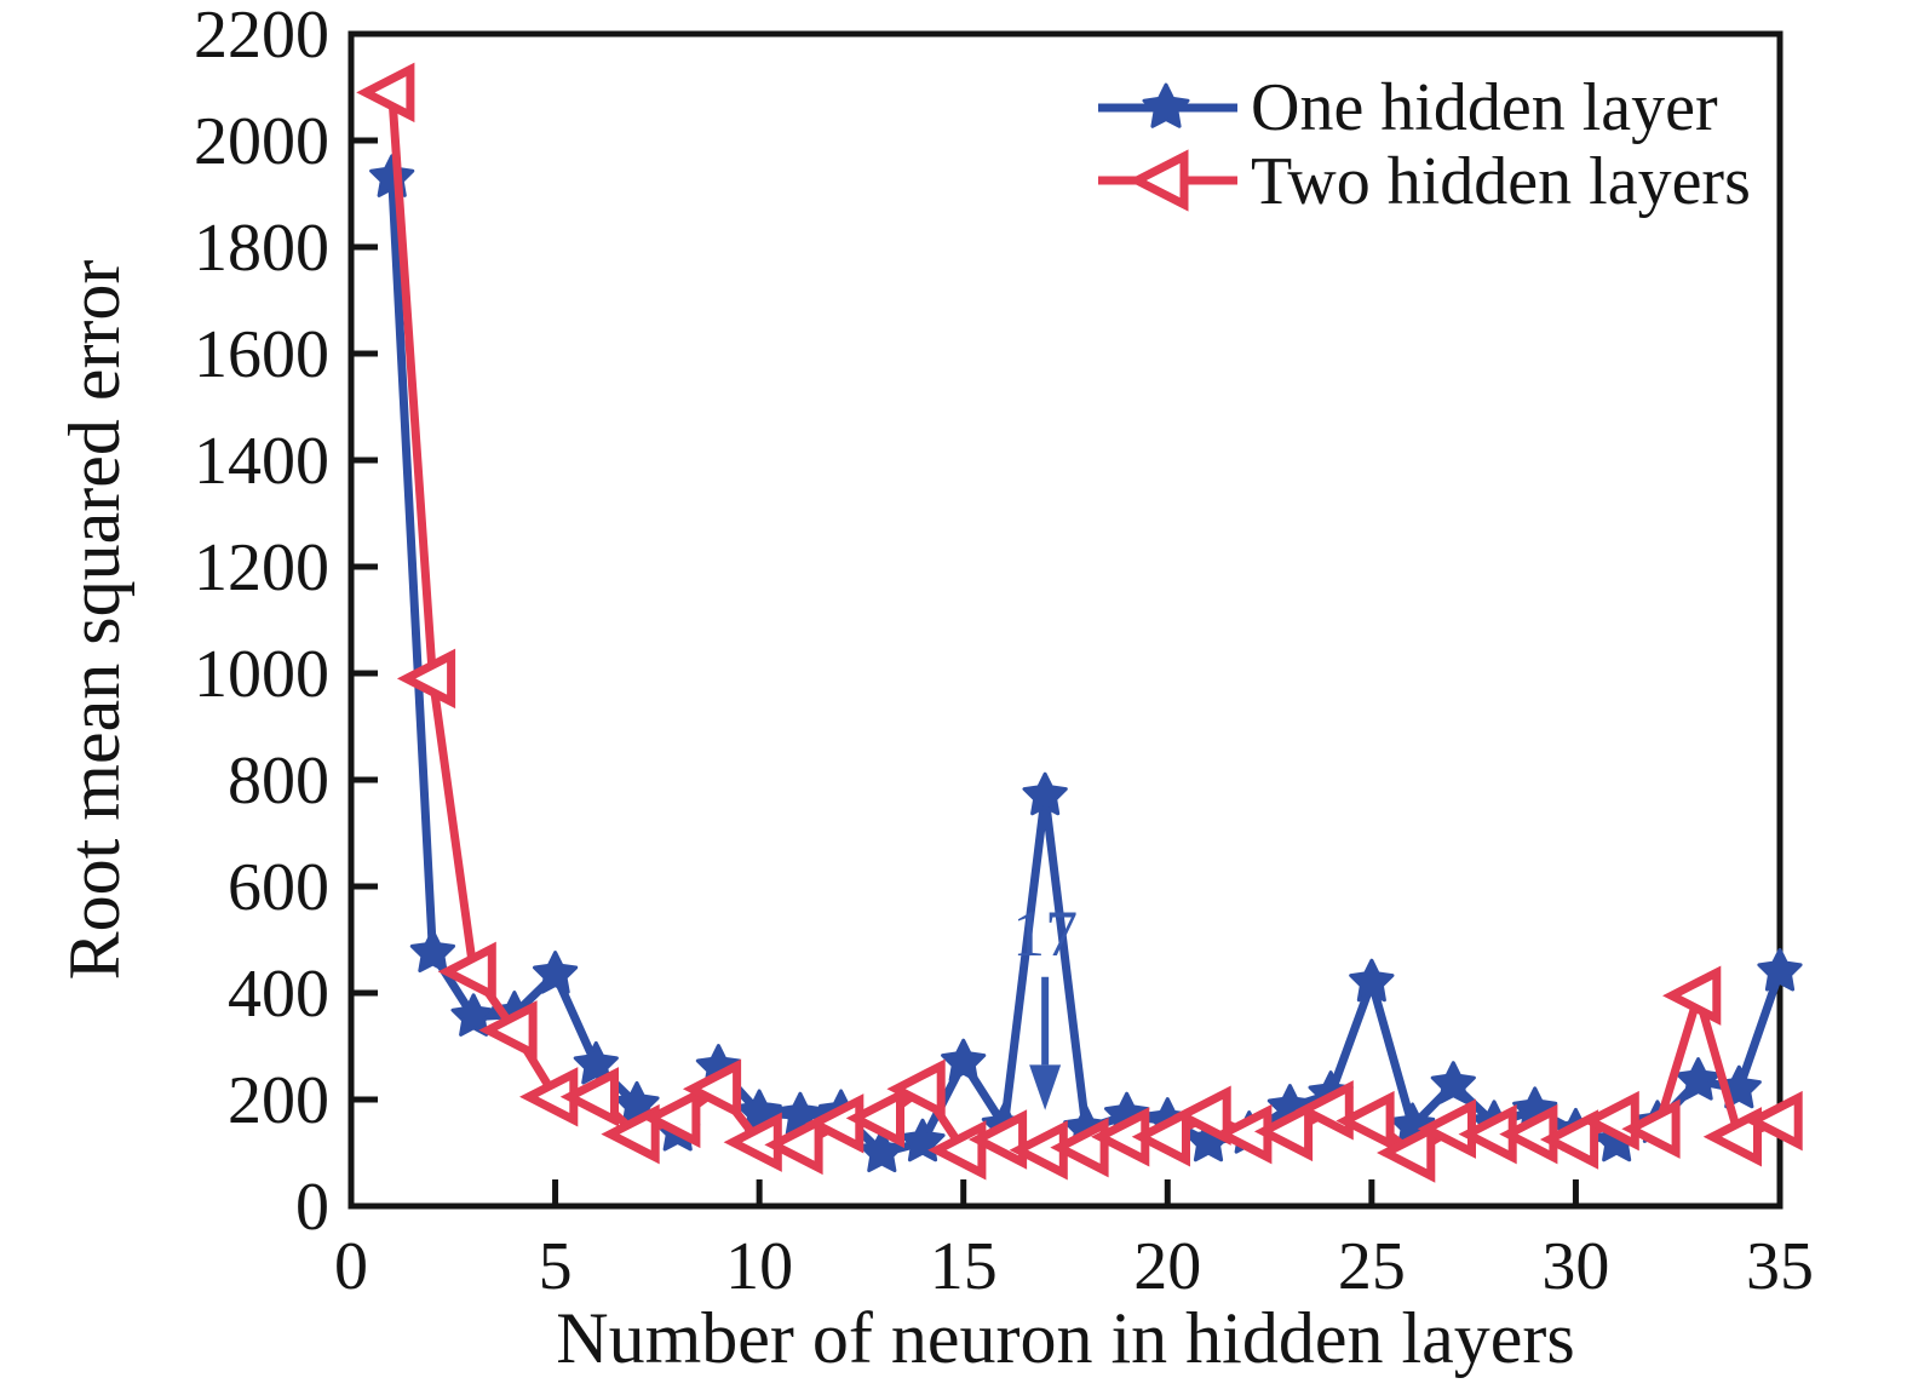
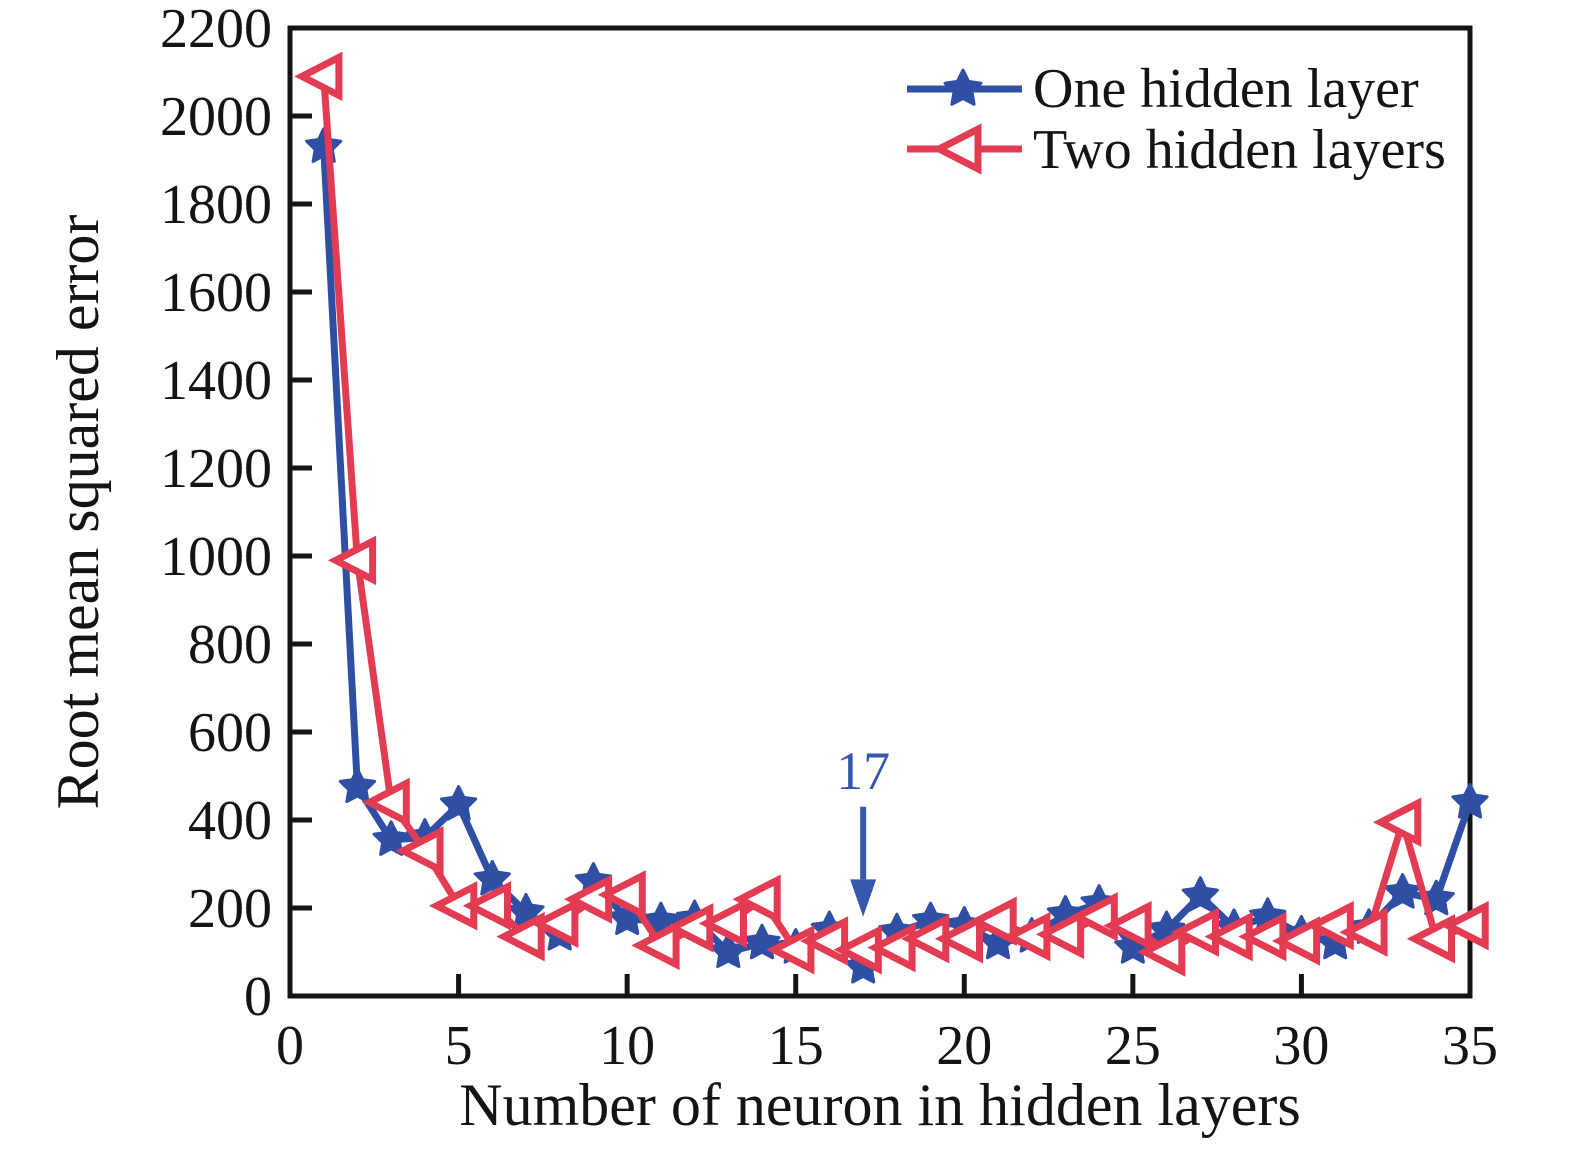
Two hidden layers/10: 120 -> 230
One hidden layer/15: 270 -> 110
One hidden layer/17: 770 -> 60
One hidden layer/25: 420 -> 110
